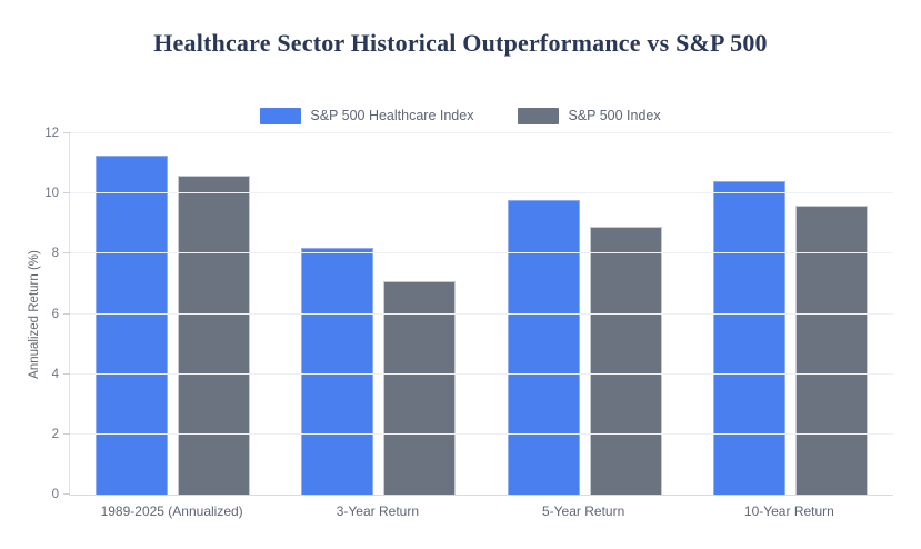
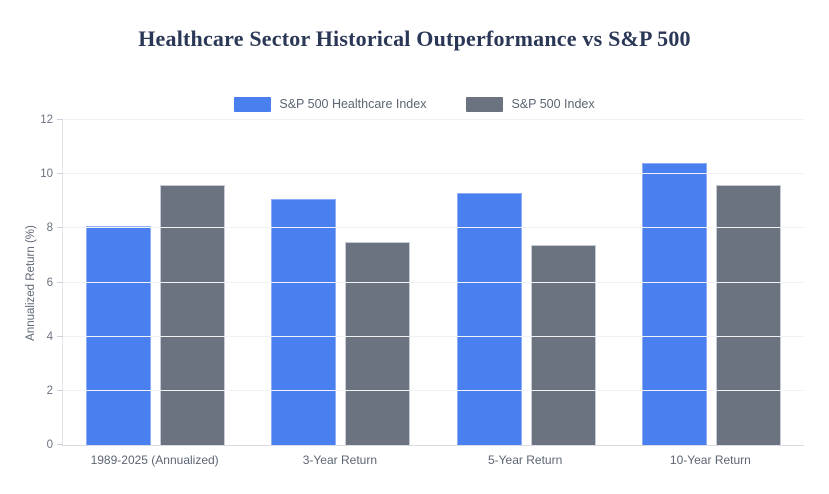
S&P 500 Healthcare Index/1989-2025 (Annualized): 11.2 -> 8.1
S&P 500 Index/1989-2025 (Annualized): 10.6 -> 9.6
S&P 500 Healthcare Index/3-Year Return: 8.2 -> 9.1
S&P 500 Index/3-Year Return: 7.1 -> 7.5
S&P 500 Healthcare Index/5-Year Return: 9.8 -> 9.3
S&P 500 Index/5-Year Return: 8.9 -> 7.4
